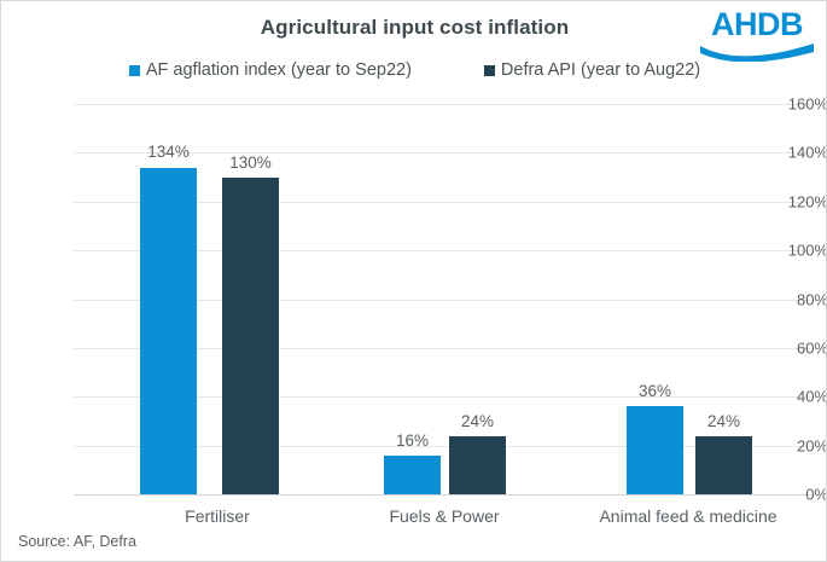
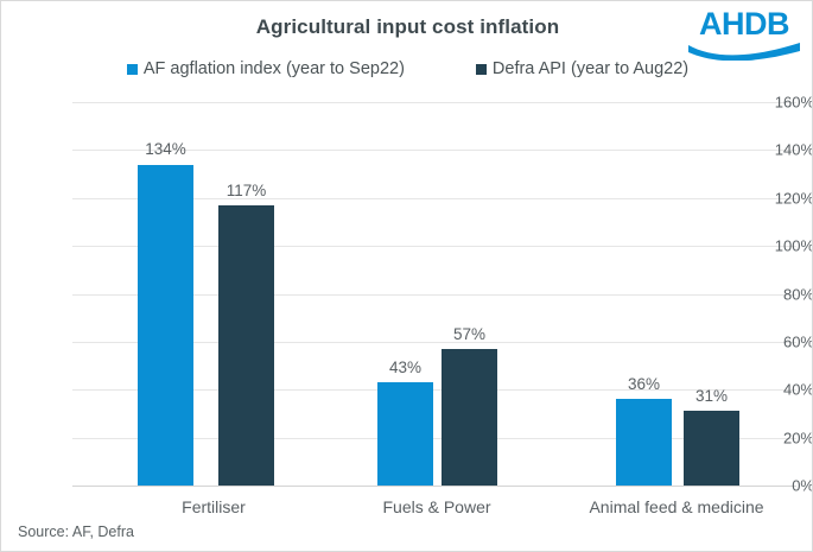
Defra API (year to Aug22)/Fertiliser: 130% -> 117%
AF agflation index (year to Sep22)/Fuels & Power: 16% -> 43%
Defra API (year to Aug22)/Fuels & Power: 24% -> 57%
Defra API (year to Aug22)/Animal feed & medicine: 24% -> 31%
